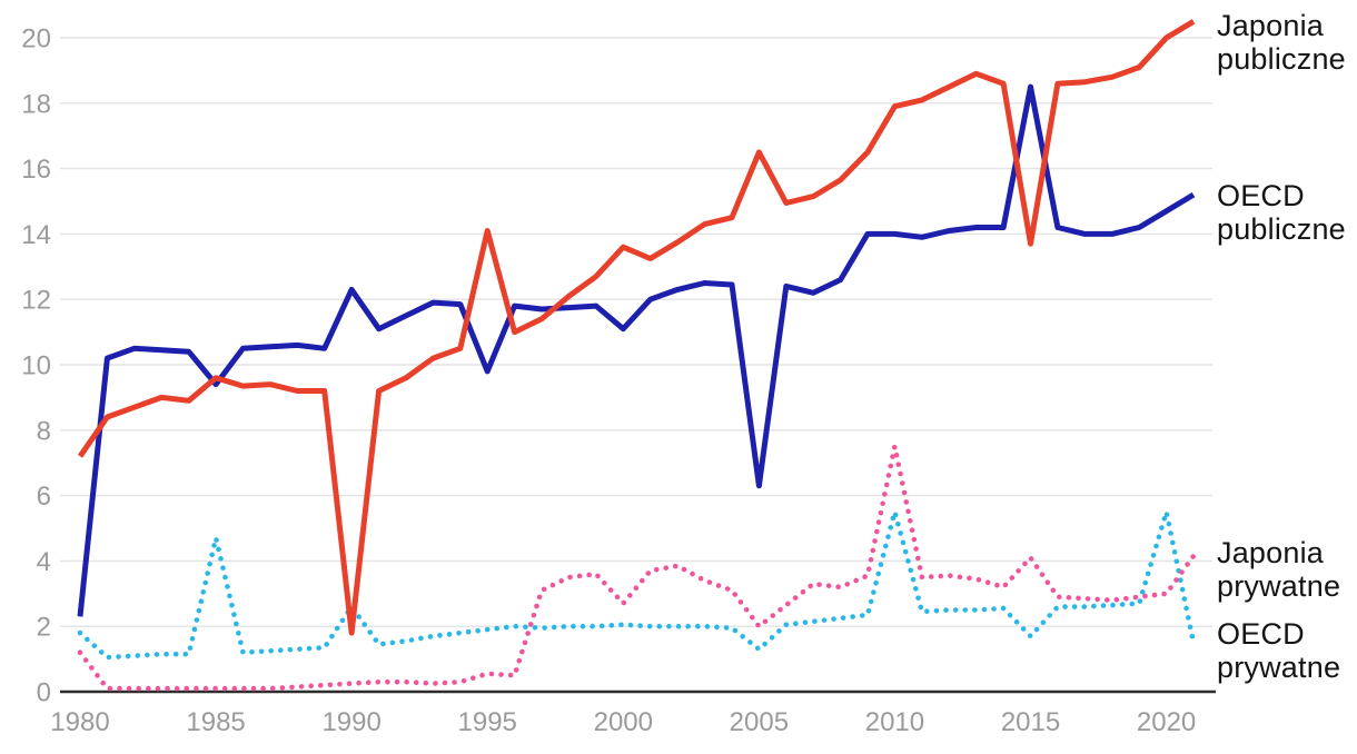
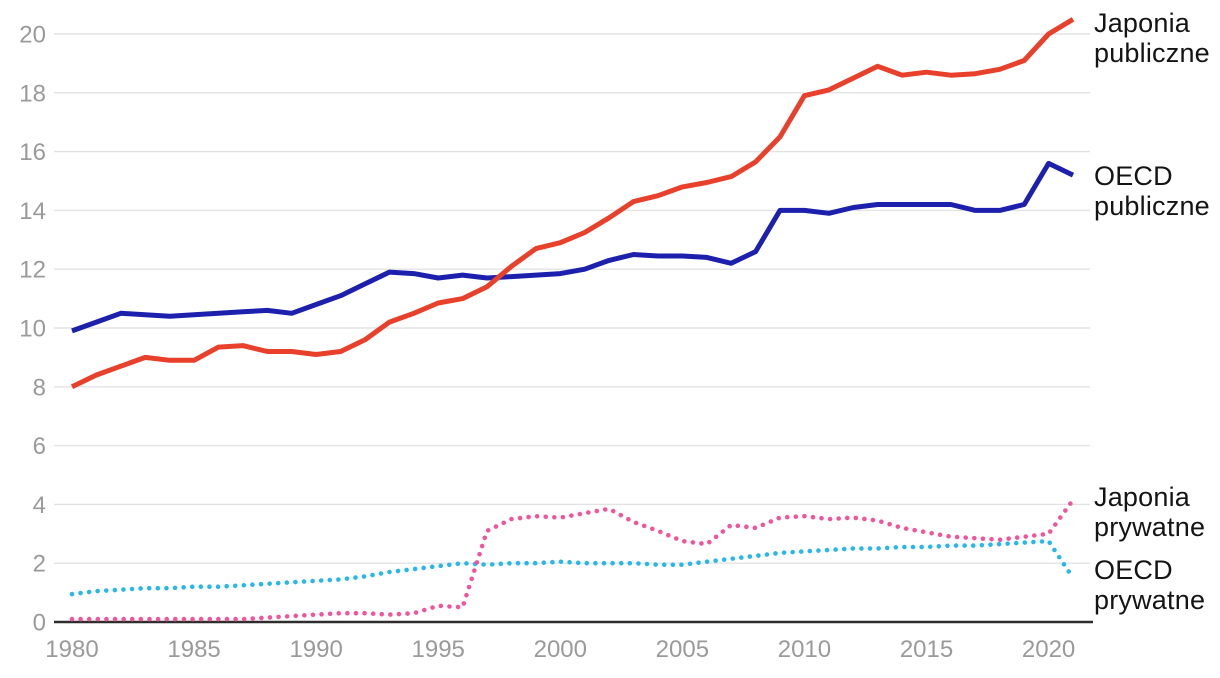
Japonia publiczne/1980: 7.2 -> 8.0
OECD publiczne/1980: 2.3 -> 9.9
Japonia prywatne/1980: 1.2 -> 0.1
OECD prywatne/1980: 1.8 -> 0.9
Japonia publiczne/1985: 9.6 -> 8.9
OECD publiczne/1985: 9.4 -> 10.4
OECD prywatne/1985: 4.7 -> 1.2
Japonia publiczne/1990: 1.8 -> 9.1
OECD publiczne/1990: 12.3 -> 10.8
OECD prywatne/1990: 2.6 -> 1.4
Japonia publiczne/1995: 14.1 -> 10.8
OECD publiczne/1995: 9.8 -> 11.7
Japonia publiczne/2000: 13.6 -> 12.9
OECD publiczne/2000: 11.1 -> 11.8
Japonia prywatne/2000: 2.7 -> 3.5
Japonia publiczne/2005: 16.5 -> 14.8
OECD publiczne/2005: 6.3 -> 12.4
Japonia prywatne/2005: 2.0 -> 2.8
OECD prywatne/2005: 1.3 -> 1.9
Japonia prywatne/2010: 7.5 -> 3.6
OECD prywatne/2010: 5.5 -> 2.4
Japonia publiczne/2015: 13.7 -> 18.7
OECD publiczne/2015: 18.5 -> 14.2
Japonia prywatne/2015: 4.1 -> 3.0
OECD prywatne/2015: 1.7 -> 2.5
OECD publiczne/2020: 14.7 -> 15.6
OECD prywatne/2020: 5.5 -> 2.8
